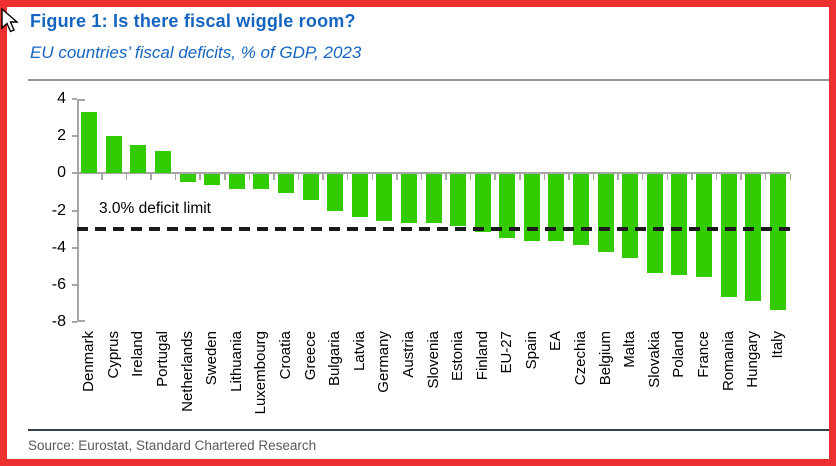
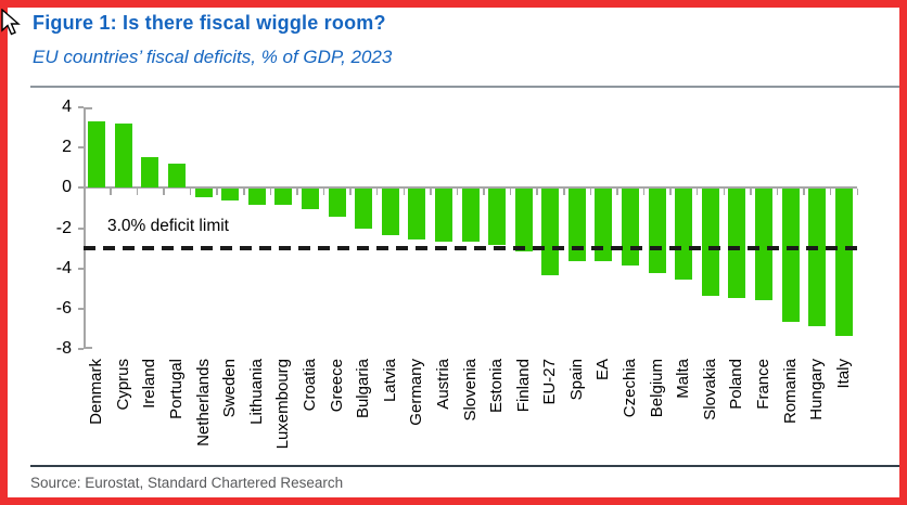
Cyprus: 2.0 -> 3.2
EU-27: -3.4 -> -4.3
